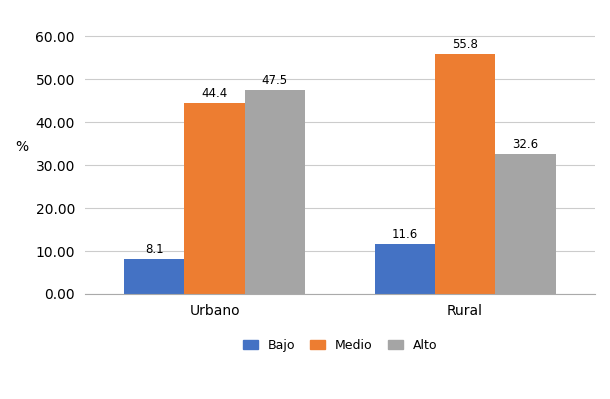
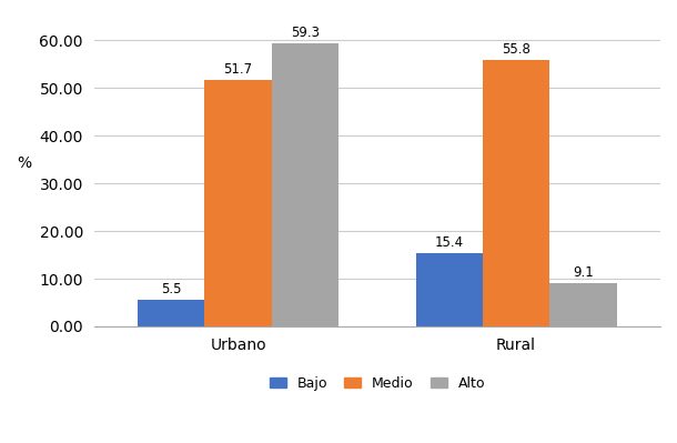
Bajo/Urbano: 8.1 -> 5.5
Medio/Urbano: 44.4 -> 51.7
Alto/Urbano: 47.5 -> 59.3
Bajo/Rural: 11.6 -> 15.4
Alto/Rural: 32.6 -> 9.1
